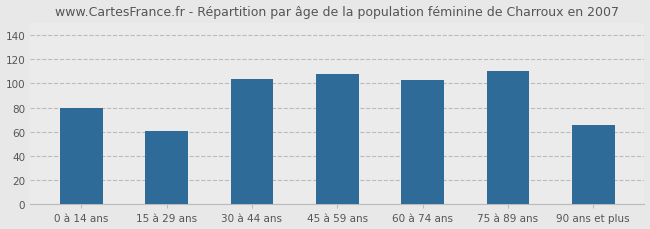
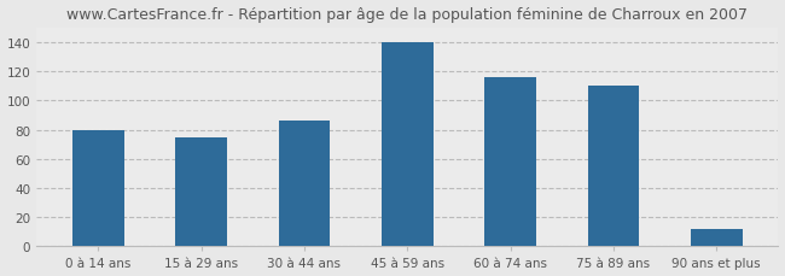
15 à 29 ans: 61 -> 75
30 à 44 ans: 104 -> 86
45 à 59 ans: 108 -> 140
60 à 74 ans: 103 -> 116
90 ans et plus: 66 -> 12
